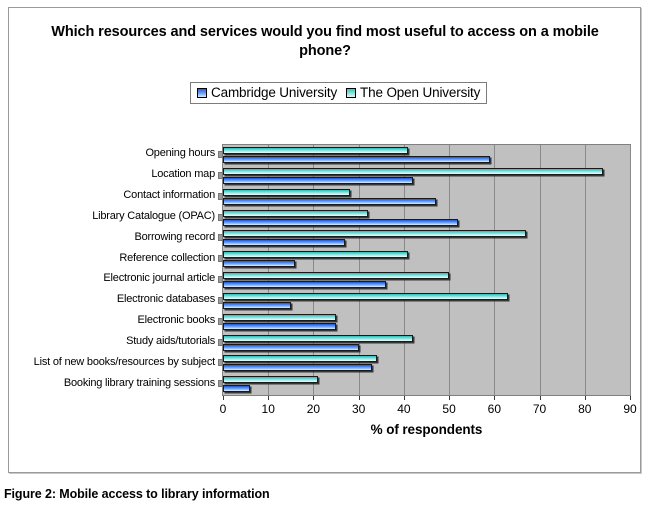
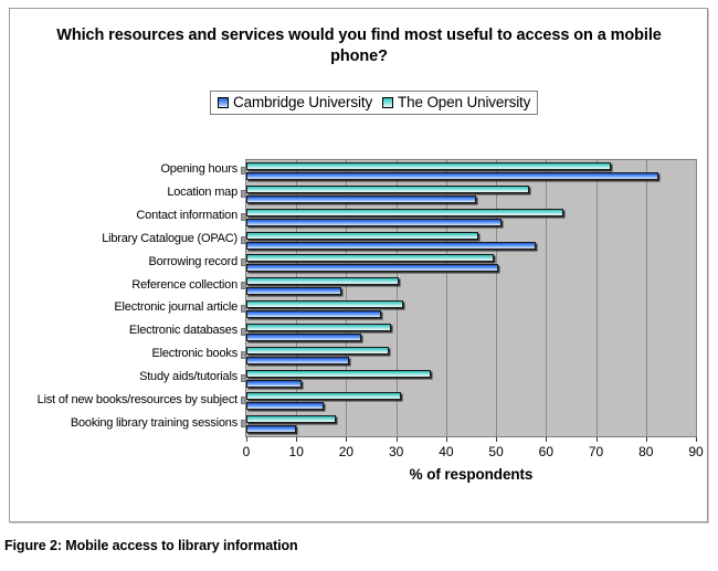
Cambridge University/Opening hours: 59 -> 82
The Open University/Opening hours: 41 -> 73
Cambridge University/Location map: 42 -> 46
The Open University/Location map: 84 -> 56
Cambridge University/Contact information: 47 -> 51
The Open University/Contact information: 28 -> 64
Cambridge University/Library Catalogue (OPAC): 52 -> 58
The Open University/Library Catalogue (OPAC): 32 -> 46
Cambridge University/Borrowing record: 27 -> 50
The Open University/Borrowing record: 67 -> 50
Cambridge University/Reference collection: 16 -> 19
The Open University/Reference collection: 41 -> 30
Cambridge University/Electronic journal article: 36 -> 27
The Open University/Electronic journal article: 50 -> 32
Cambridge University/Electronic databases: 15 -> 23
The Open University/Electronic databases: 63 -> 29
Cambridge University/Electronic books: 25 -> 20
The Open University/Electronic books: 25 -> 28
Cambridge University/Study aids/tutorials: 30 -> 11
The Open University/Study aids/tutorials: 42 -> 37
Cambridge University/List of new books/resources by subject: 33 -> 16
The Open University/List of new books/resources by subject: 34 -> 31
Cambridge University/Booking library training sessions: 6 -> 10
The Open University/Booking library training sessions: 21 -> 18
